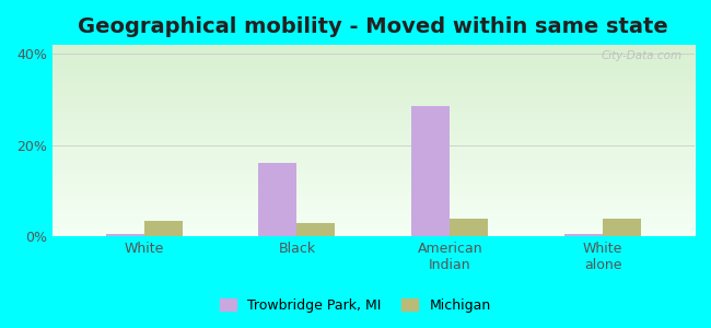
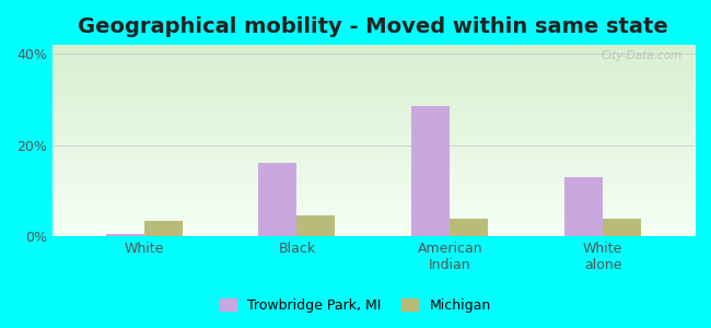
Michigan/Black: 3.0% -> 4.5%
Trowbridge Park, MI/White alone: 0.4% -> 13.0%
